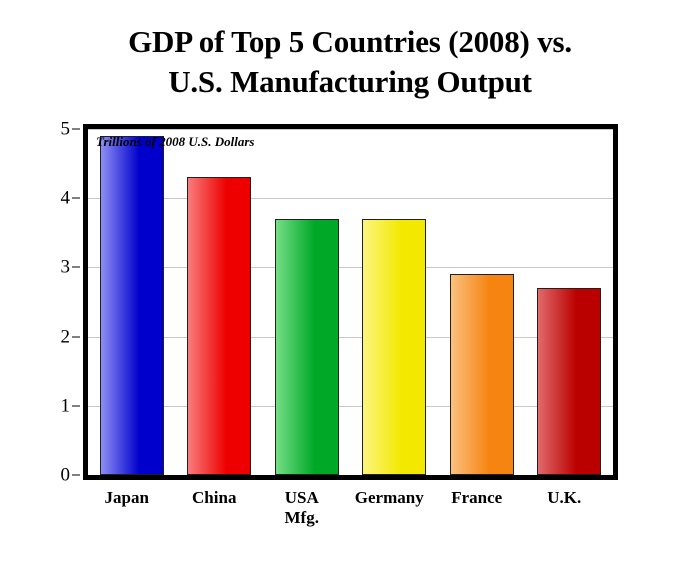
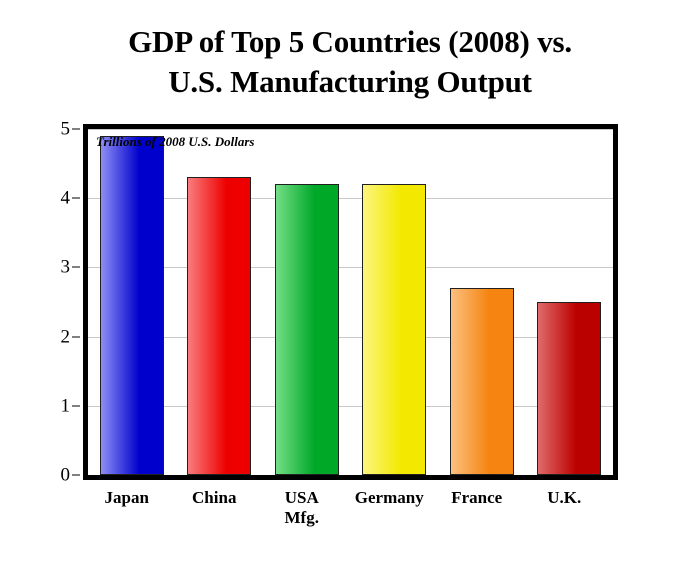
USA Mfg.: 3.7 -> 4.2
Germany: 3.7 -> 4.2
France: 2.9 -> 2.7
U.K.: 2.7 -> 2.5
